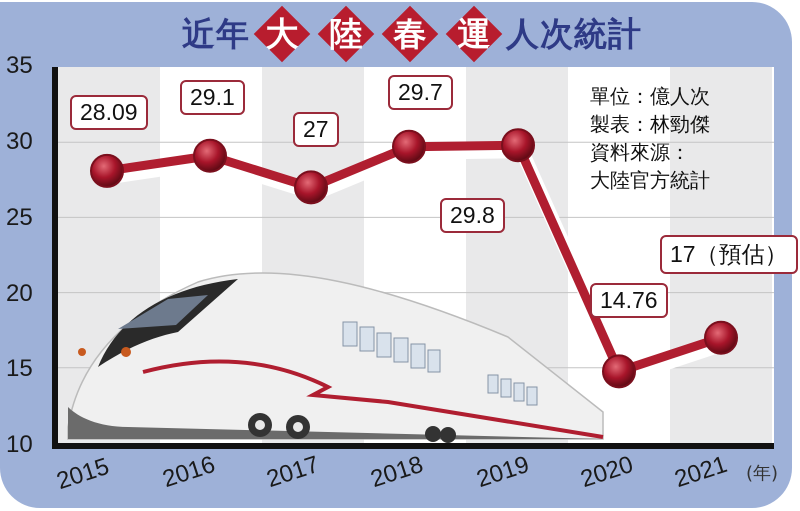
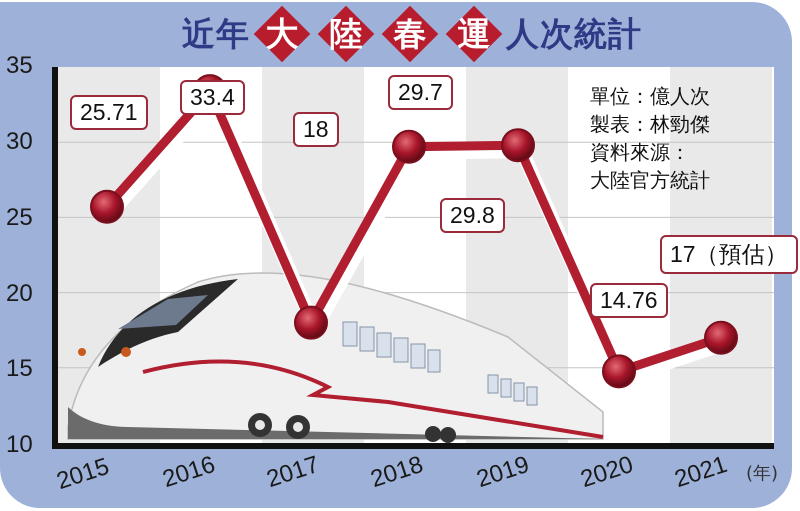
2015: 28.09 -> 25.71
2016: 29.1 -> 33.4
2017: 27 -> 18
